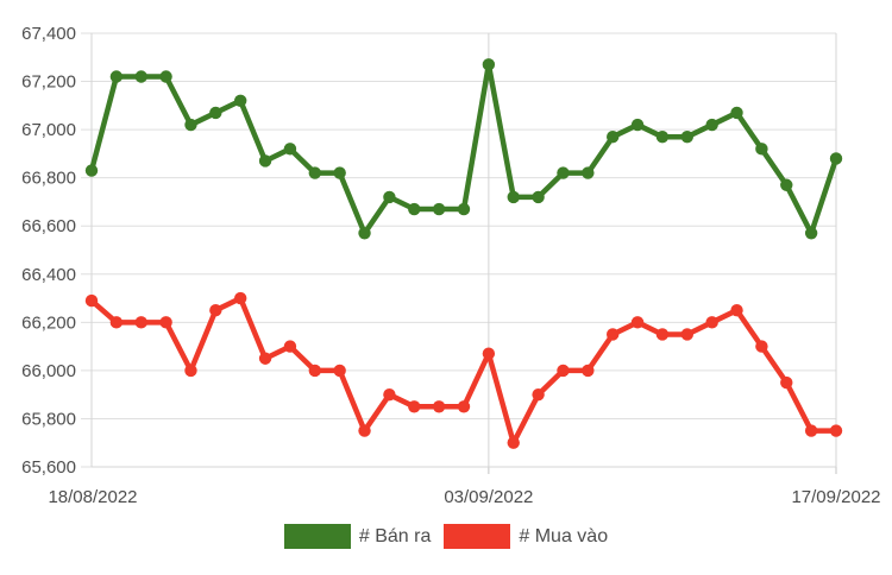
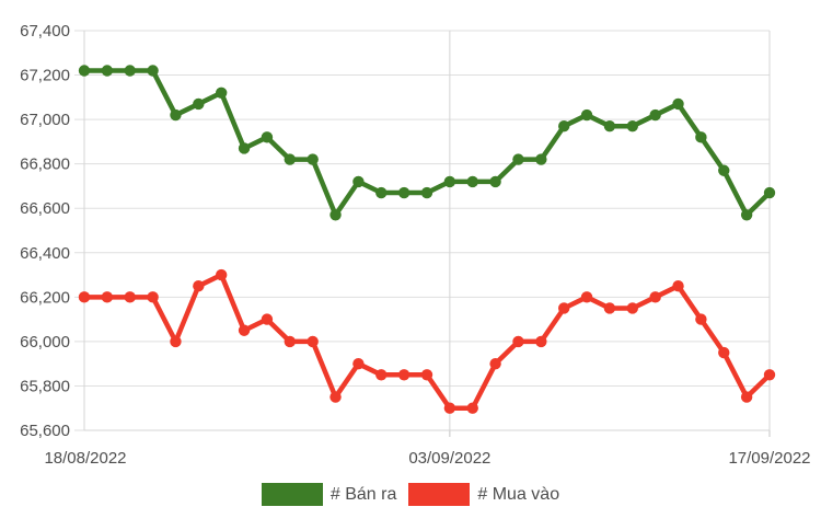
# Bán ra/18/08/2022: 66830 -> 67220
# Mua vào/18/08/2022: 66290 -> 66200
# Bán ra/03/09/2022: 67270 -> 66720
# Mua vào/03/09/2022: 66070 -> 65700
# Bán ra/17/09/2022: 66880 -> 66670
# Mua vào/17/09/2022: 65750 -> 65850
